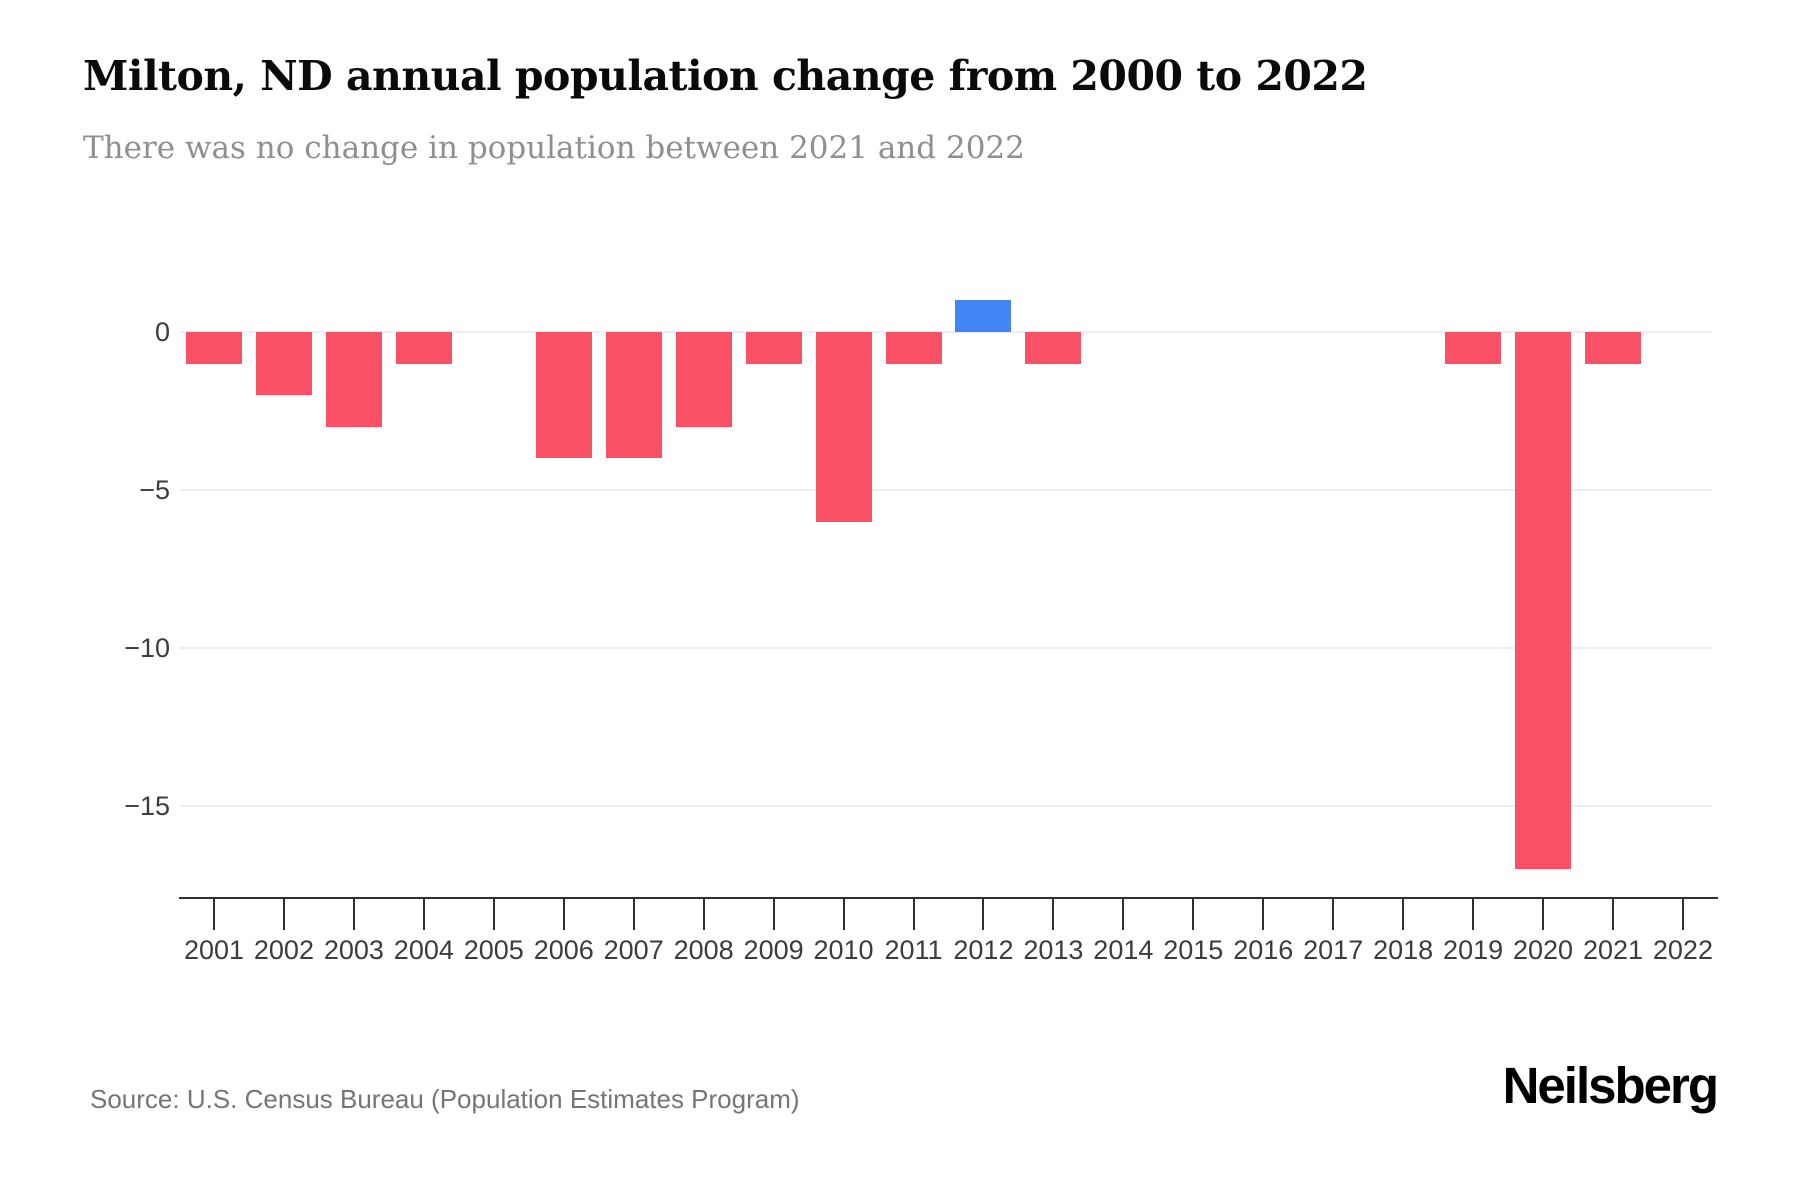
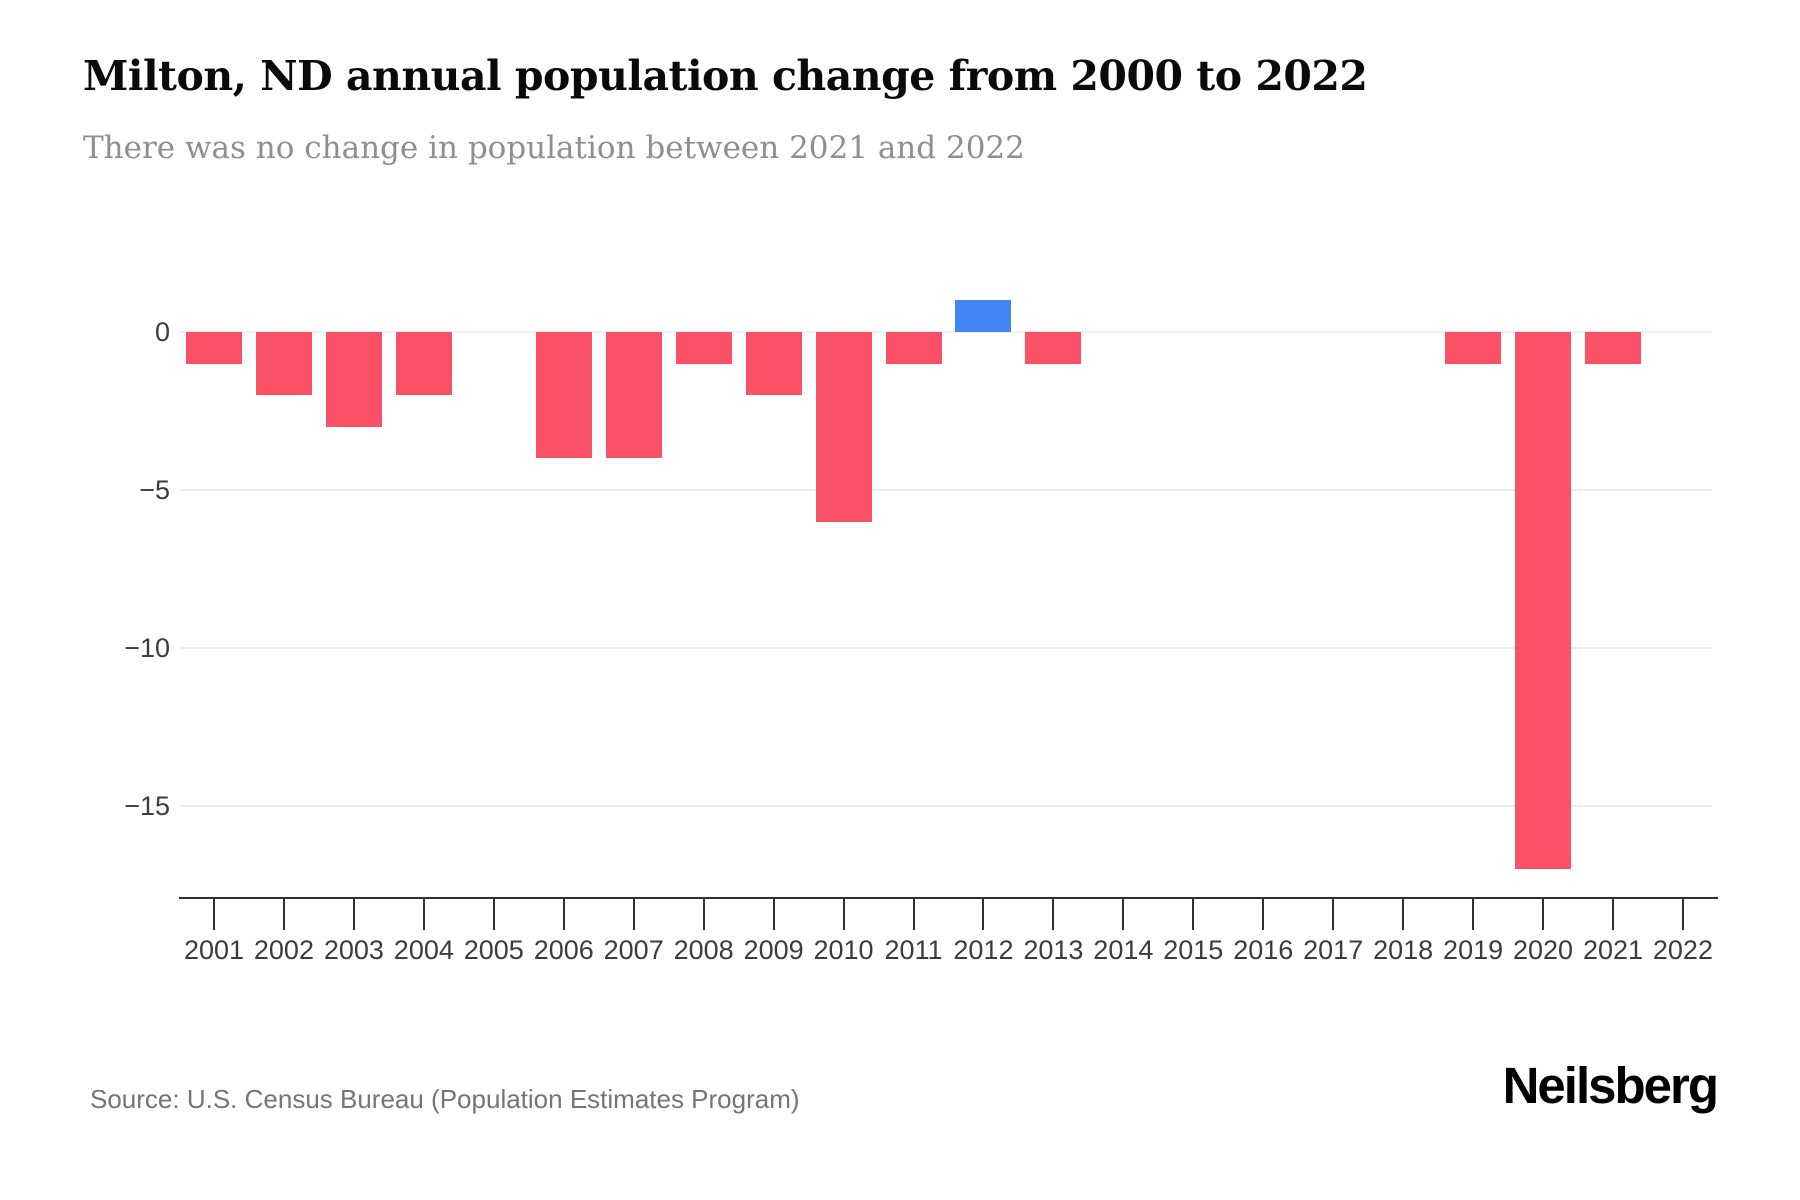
2004: -1 -> -2
2008: -3 -> -1
2009: -1 -> -2
